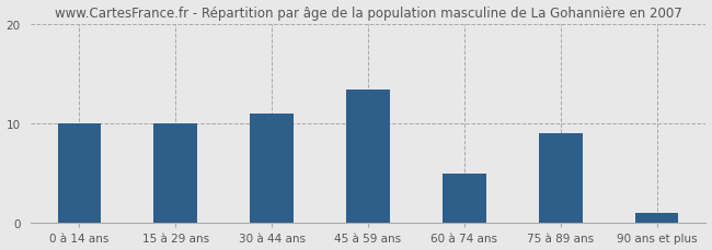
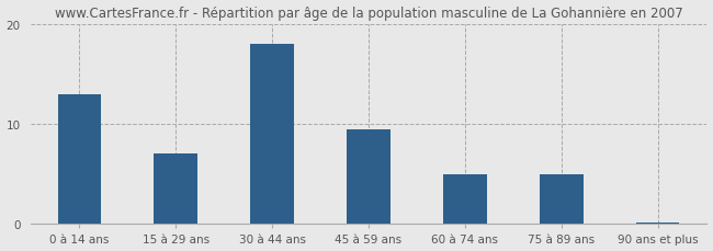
0 à 14 ans: 10.0 -> 13.0
15 à 29 ans: 10.0 -> 7.0
30 à 44 ans: 11.0 -> 18.0
45 à 59 ans: 13.4 -> 9.5
75 à 89 ans: 9.0 -> 5.0
90 ans et plus: 1.0 -> 0.2
